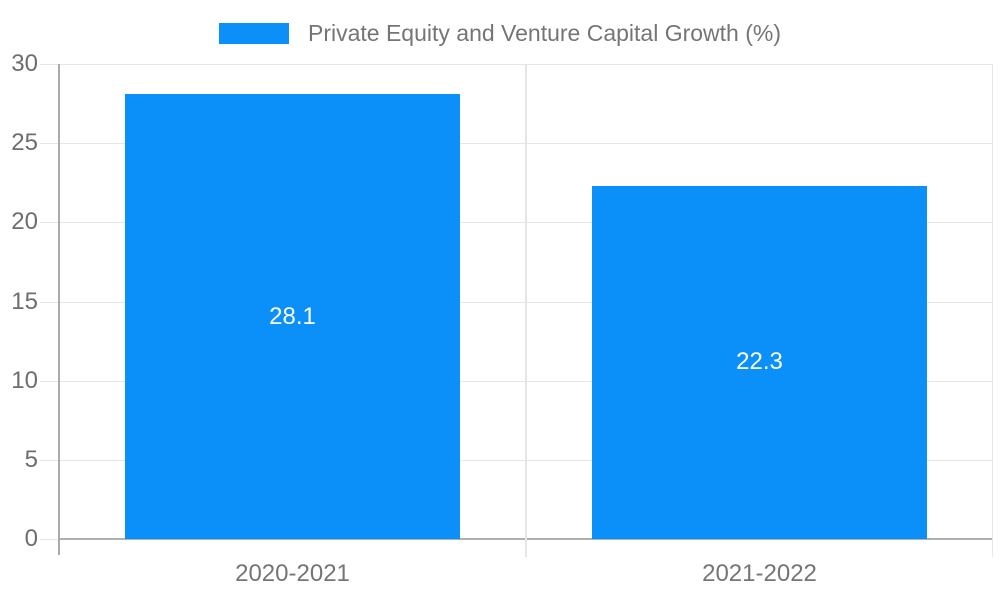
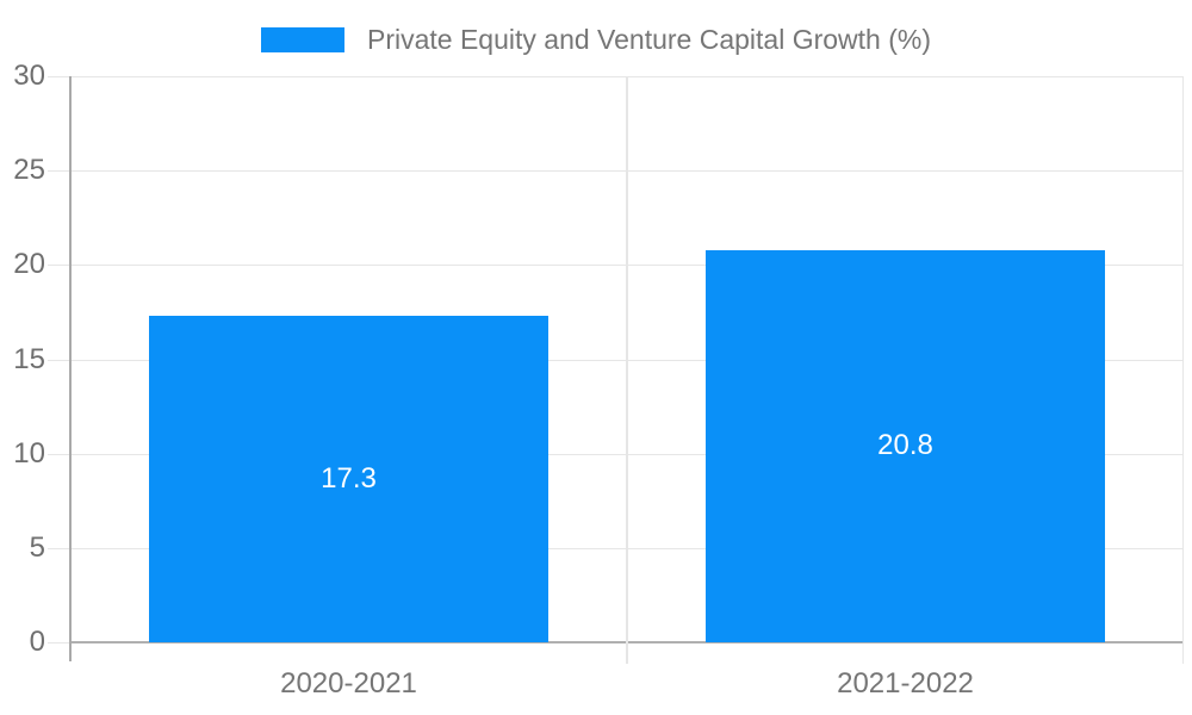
2020-2021: 28.1 -> 17.3
2021-2022: 22.3 -> 20.8
